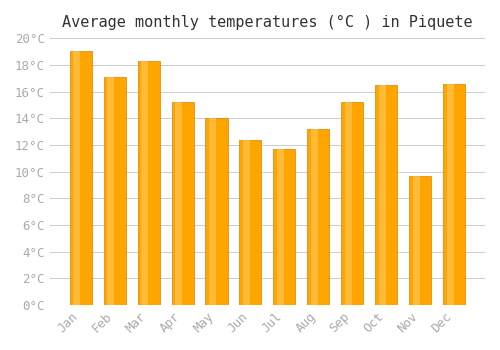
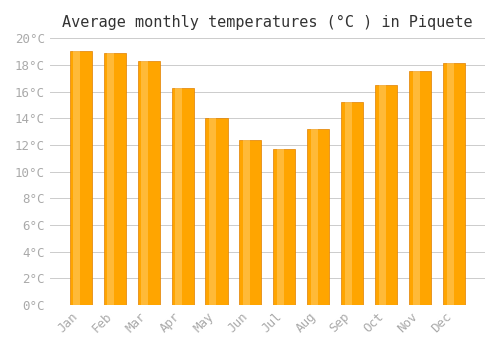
Feb: 17.1°C -> 18.9°C
Apr: 15.2°C -> 16.3°C
Nov: 9.7°C -> 17.5°C
Dec: 16.6°C -> 18.1°C
